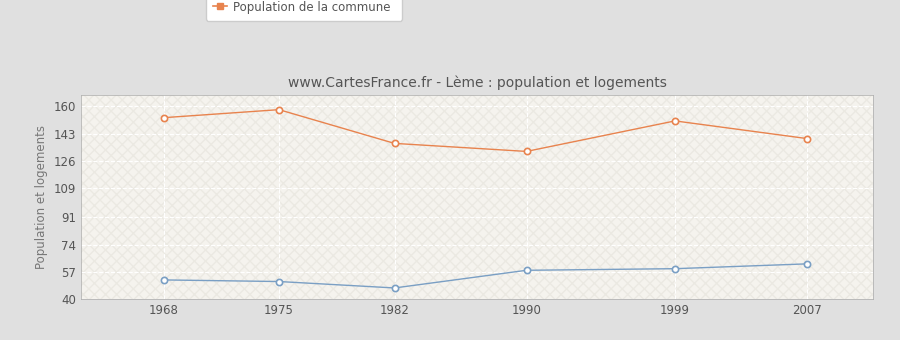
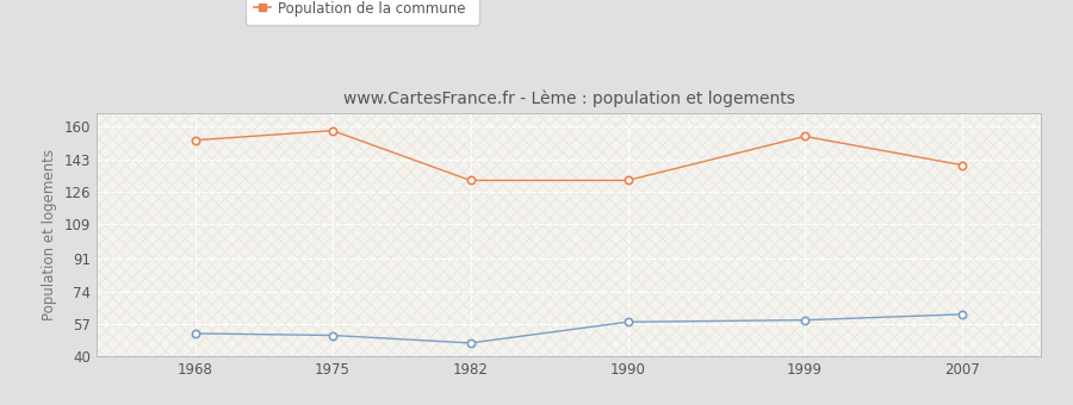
Population de la commune/1982: 137 -> 132
Population de la commune/1999: 151 -> 155
